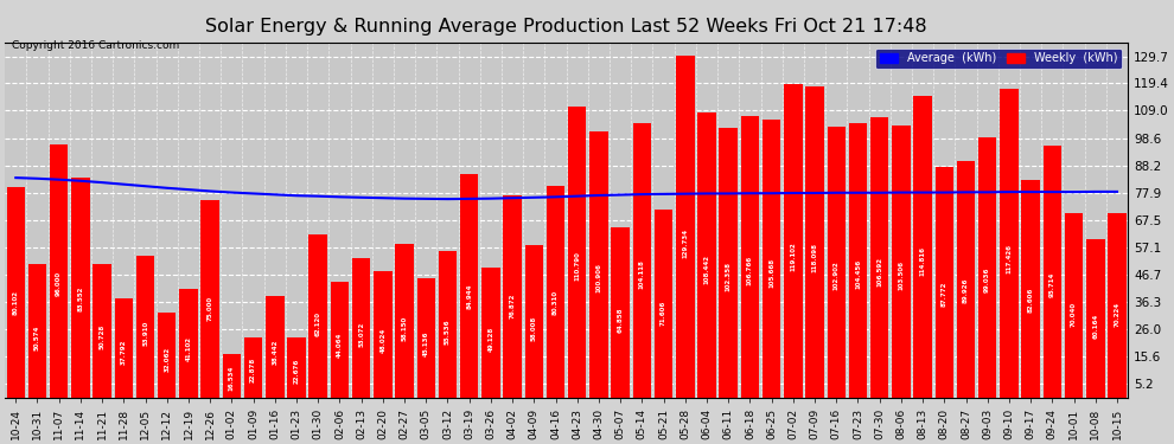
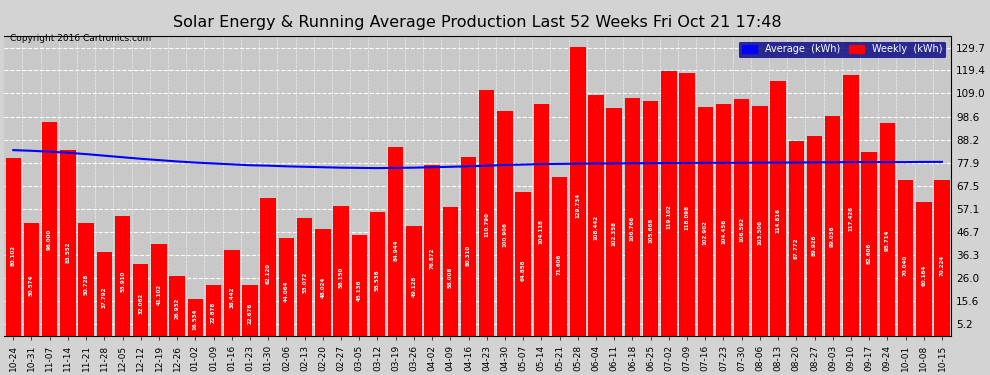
Weekly (kWh)/12-26: 75.0 -> 26.9
